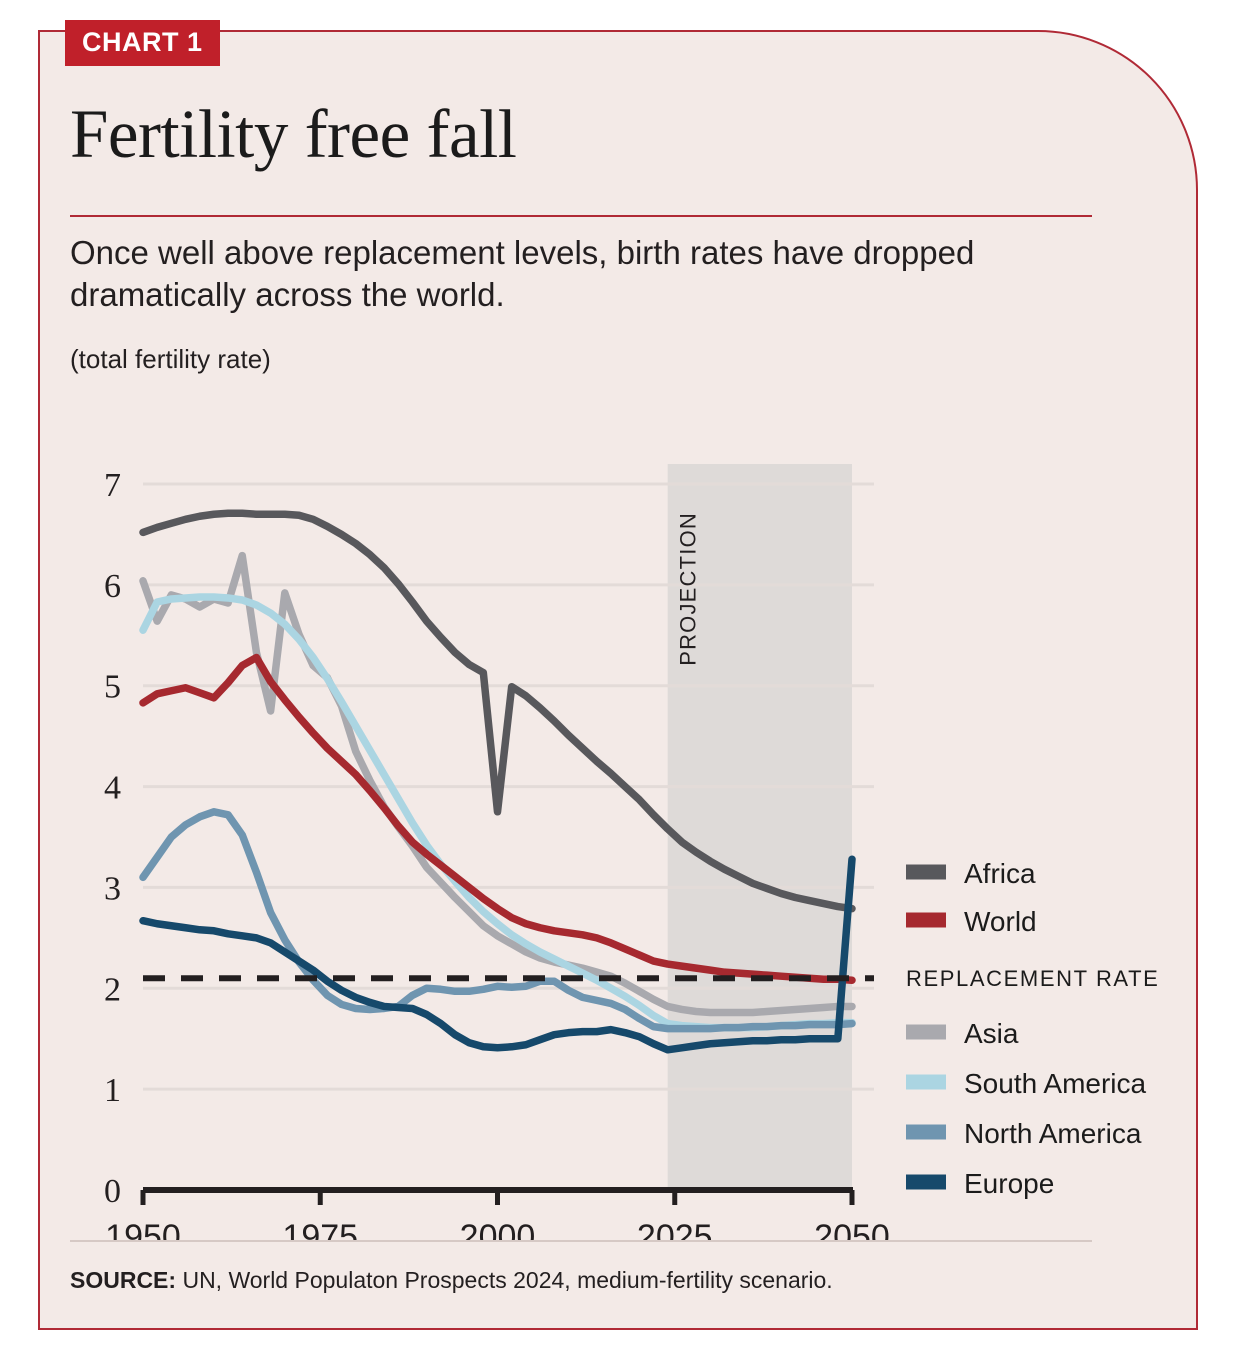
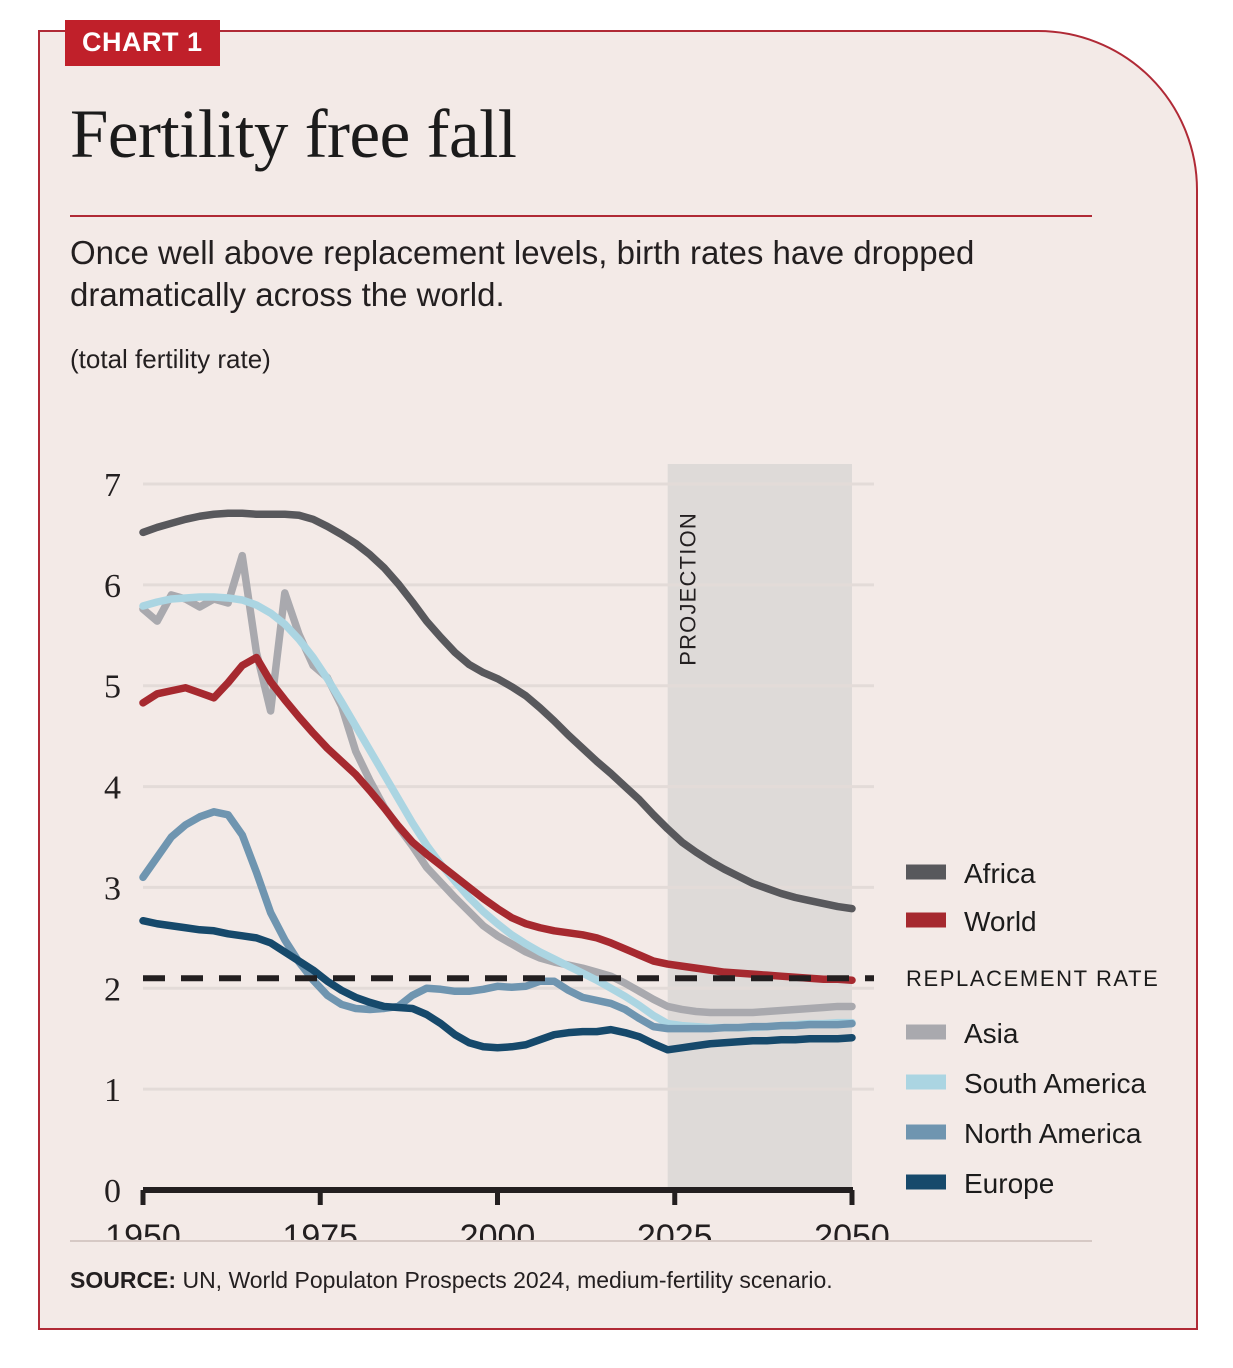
Asia/1950: 6.04 -> 5.76
South America/1950: 5.55 -> 5.79
Africa/2000: 3.75 -> 5.07
Europe/2050: 3.28 -> 1.51
